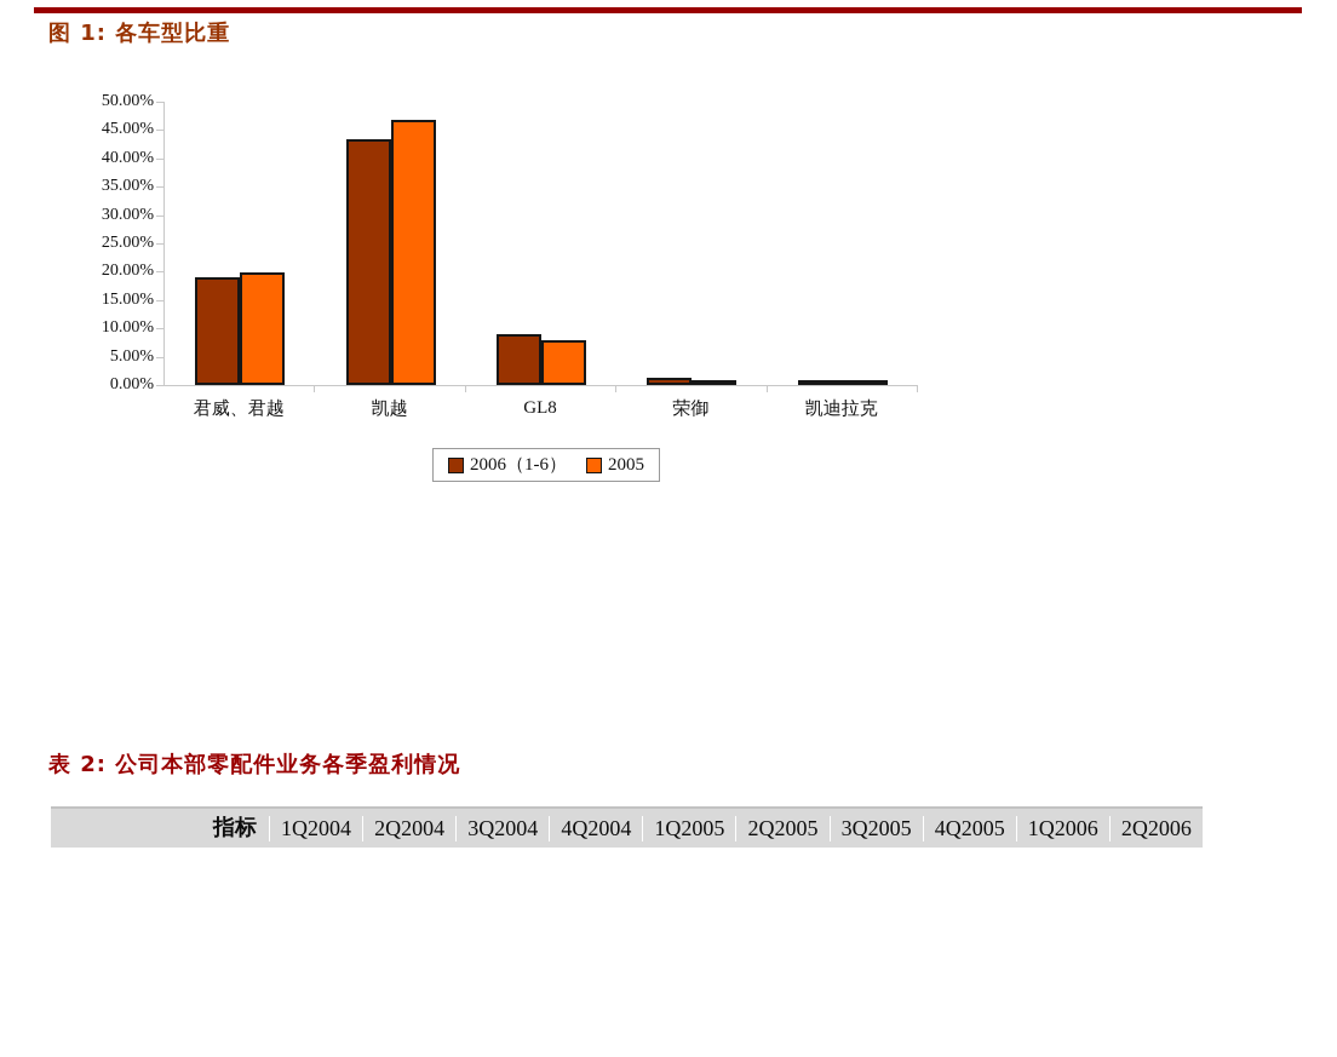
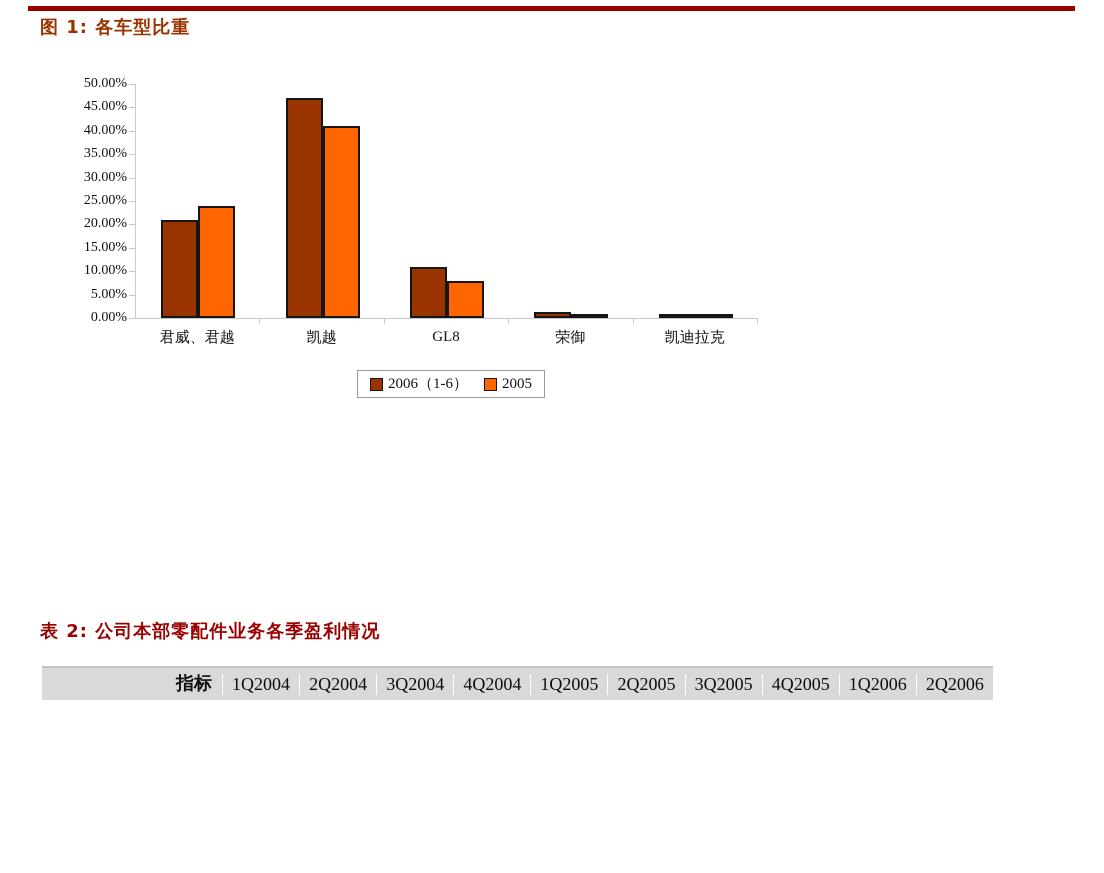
2006（1-6）/君威、君越: 19% -> 21%
2005/君威、君越: 20% -> 24%
2006（1-6）/凯越: 43% -> 47%
2005/凯越: 47% -> 41%
2006（1-6）/GL8: 9% -> 11%
